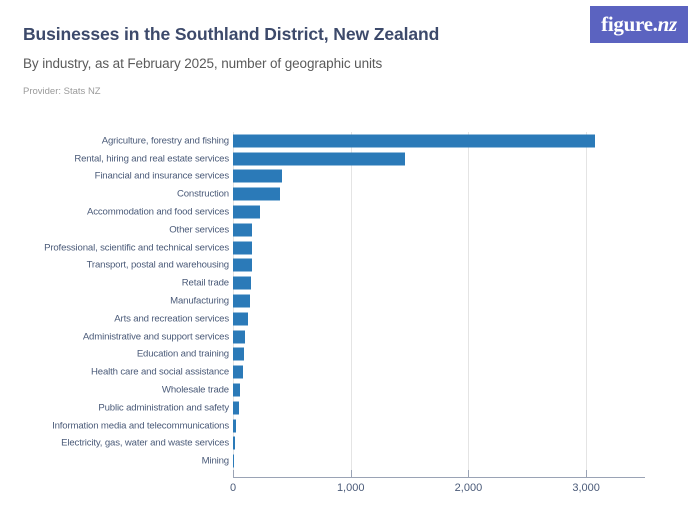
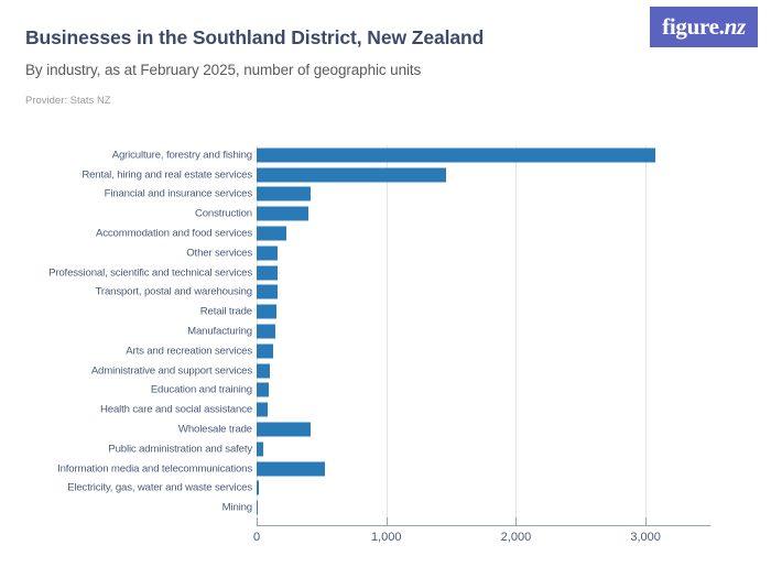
Wholesale trade: 60 -> 420
Information media and telecommunications: 30 -> 530
